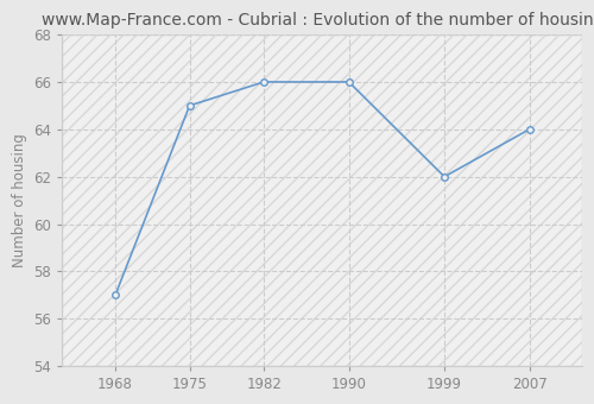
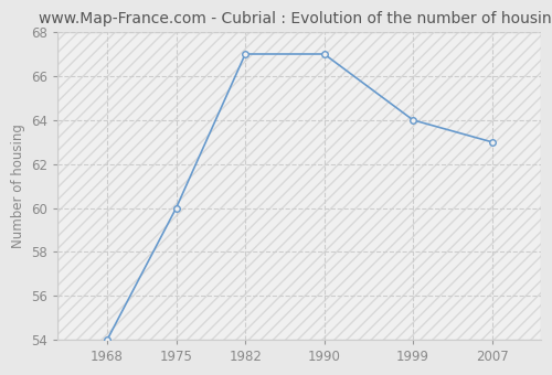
1968: 57 -> 54
1975: 65 -> 60
1982: 66 -> 67
1990: 66 -> 67
1999: 62 -> 64
2007: 64 -> 63
